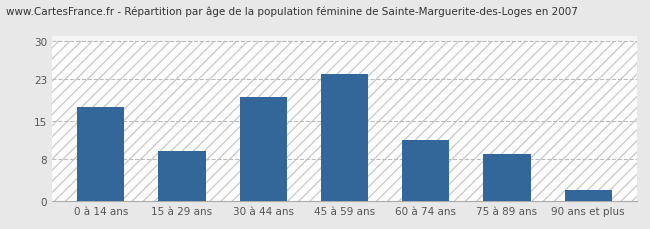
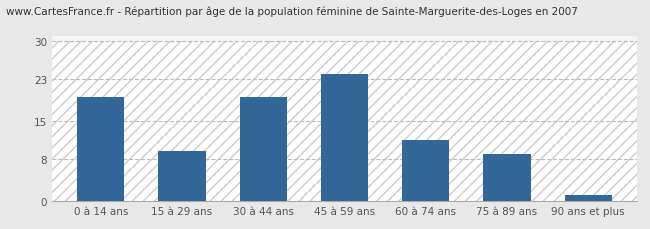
0 à 14 ans: 17.6 -> 19.5
90 ans et plus: 2.2 -> 1.2
